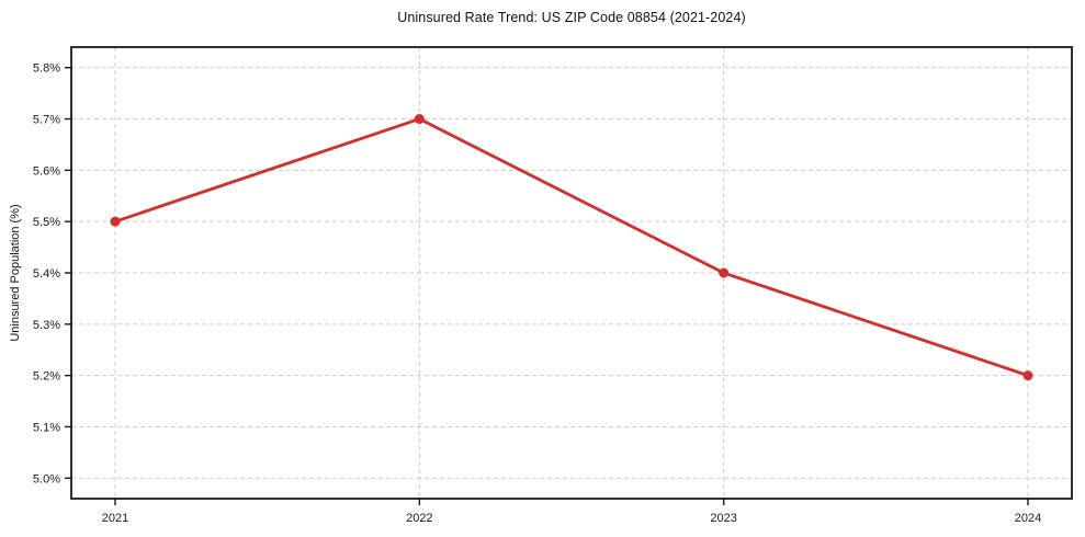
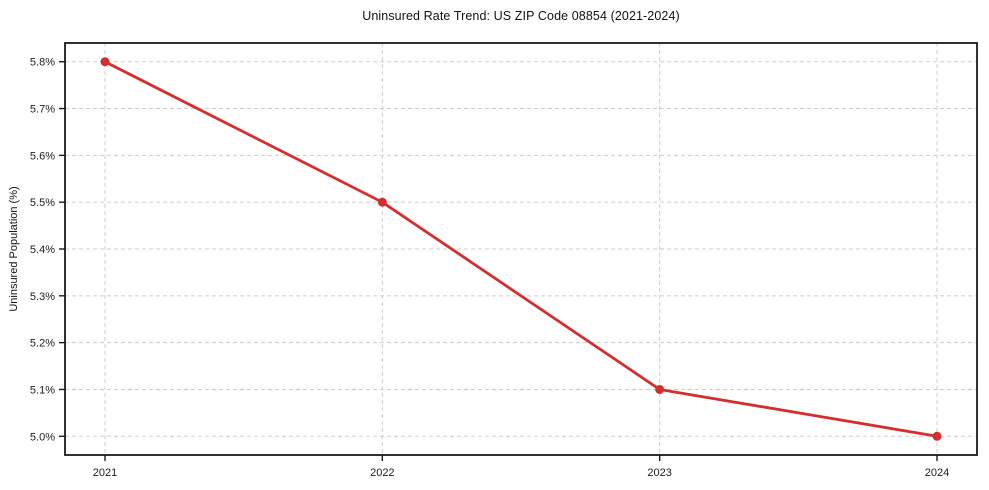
2021: 5.5% -> 5.8%
2022: 5.7% -> 5.5%
2023: 5.4% -> 5.1%
2024: 5.2% -> 5.0%
